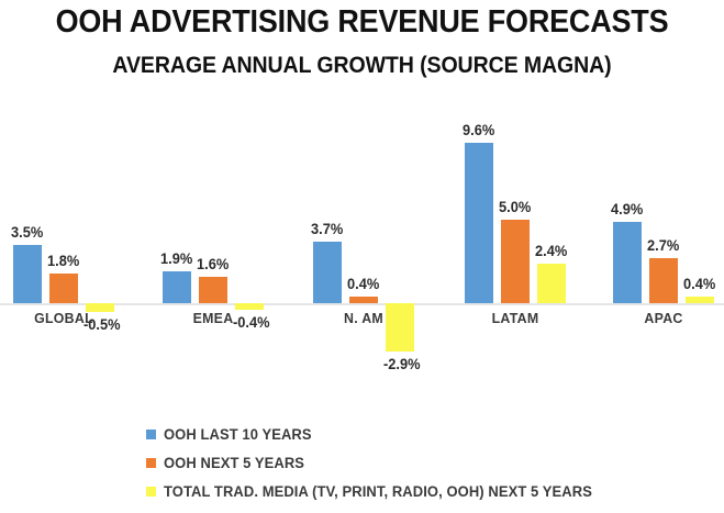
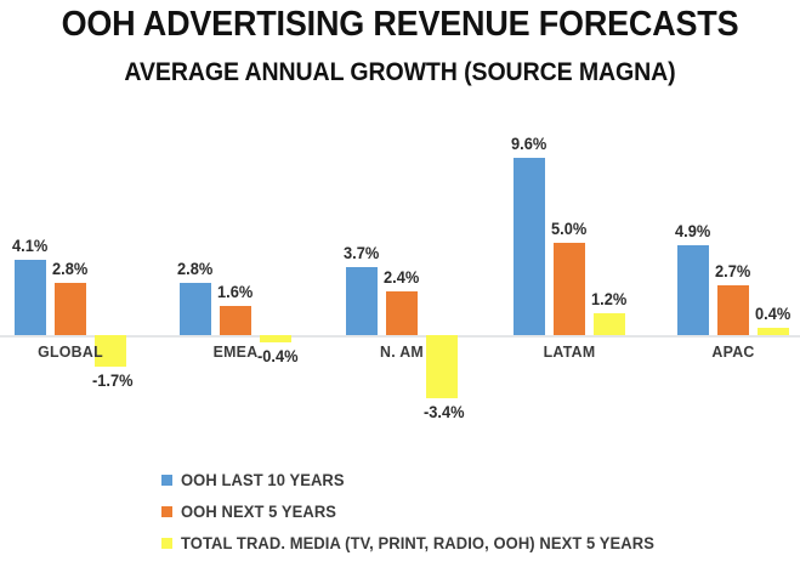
OOH LAST 10 YEARS/GLOBAL: 3.5% -> 4.1%
OOH NEXT 5 YEARS/GLOBAL: 1.8% -> 2.8%
TOTAL TRAD. MEDIA (TV, PRINT, RADIO, OOH) NEXT 5 YEARS/GLOBAL: -0.5% -> -1.7%
OOH LAST 10 YEARS/EMEA: 1.9% -> 2.8%
OOH NEXT 5 YEARS/N. AM: 0.4% -> 2.4%
TOTAL TRAD. MEDIA (TV, PRINT, RADIO, OOH) NEXT 5 YEARS/N. AM: -2.9% -> -3.4%
TOTAL TRAD. MEDIA (TV, PRINT, RADIO, OOH) NEXT 5 YEARS/LATAM: 2.4% -> 1.2%
